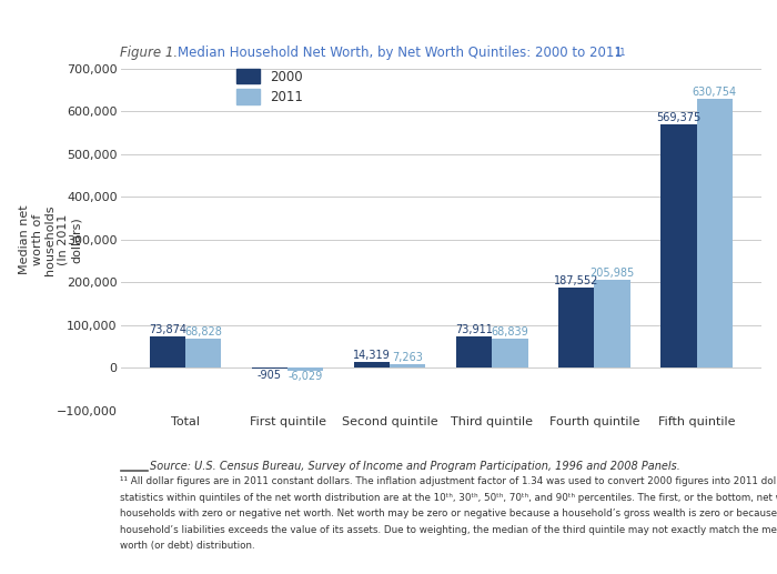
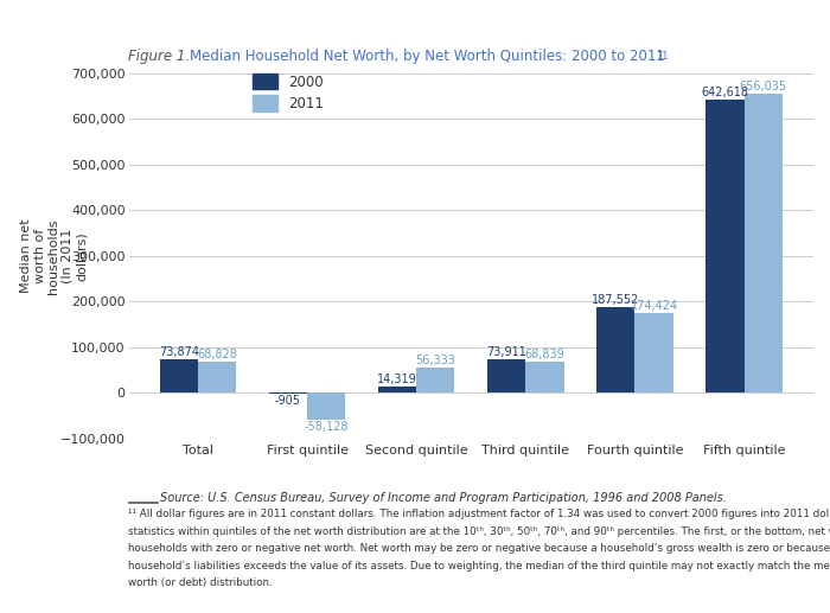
2011/First quintile: -6,029 -> -58,128
2011/Second quintile: 7,263 -> 56,333
2011/Fourth quintile: 205,985 -> 174,424
2000/Fifth quintile: 569,375 -> 642,618
2011/Fifth quintile: 630,754 -> 656,035
